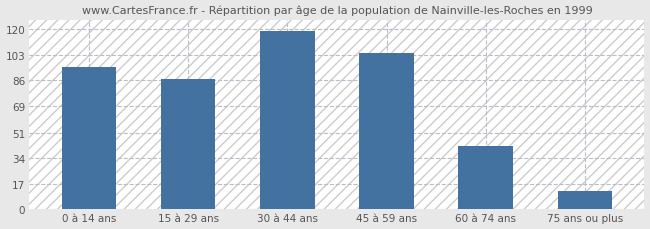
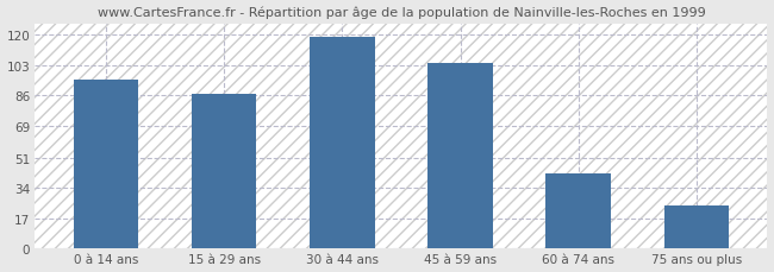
75 ans ou plus: 12 -> 24
